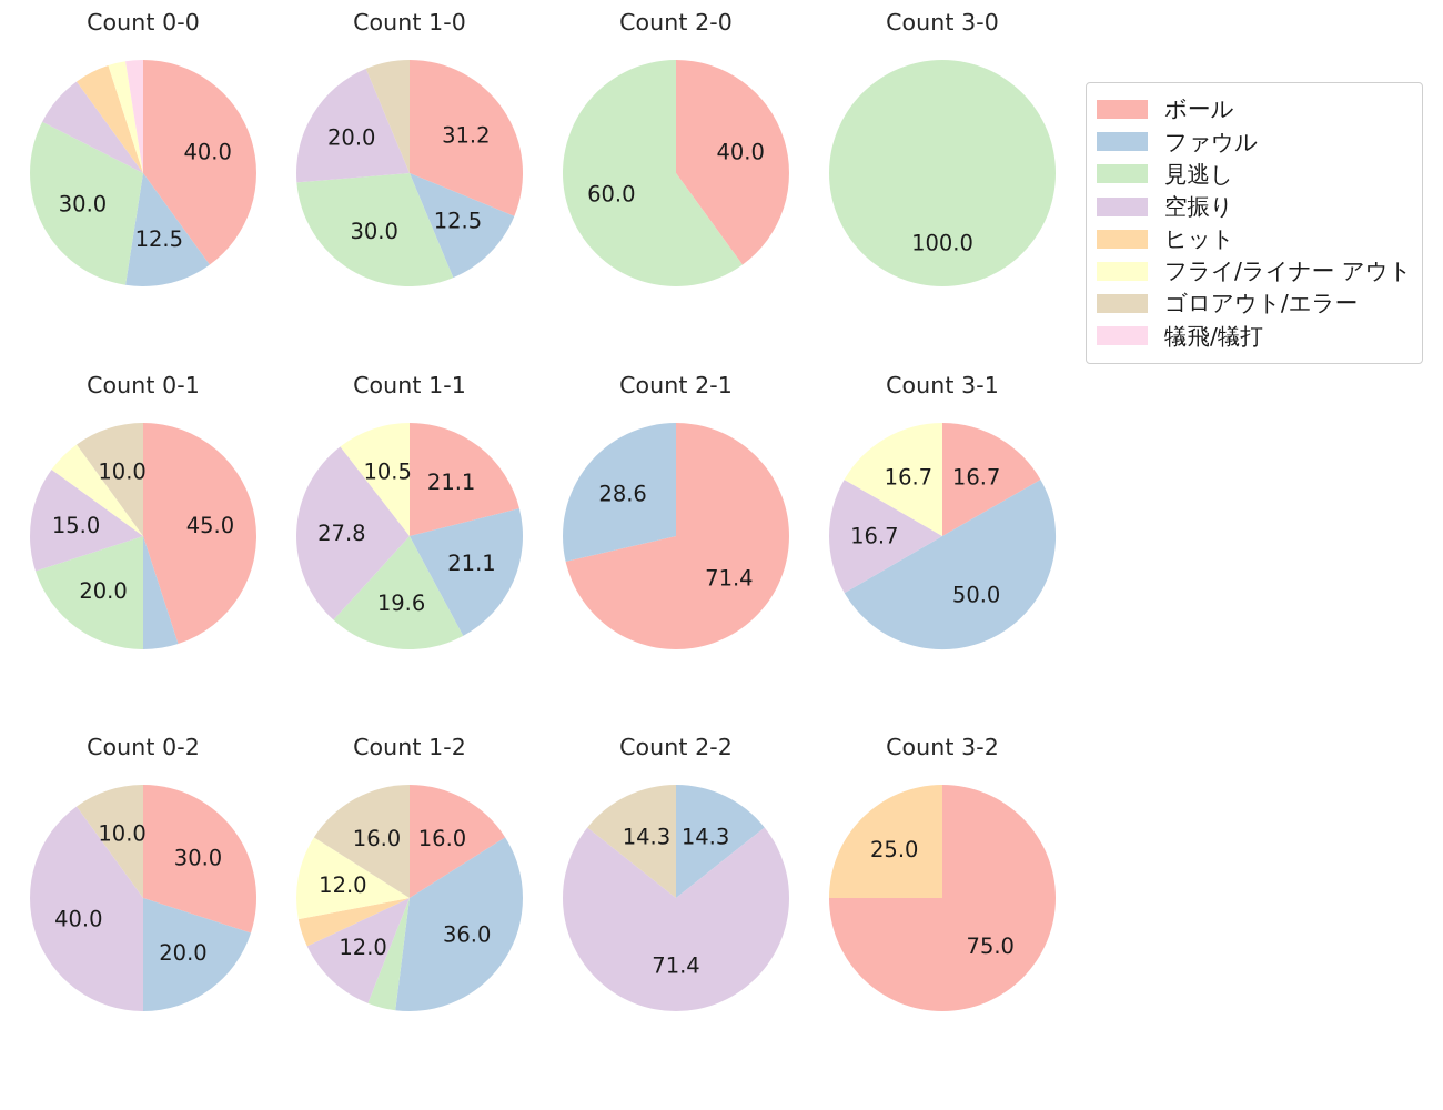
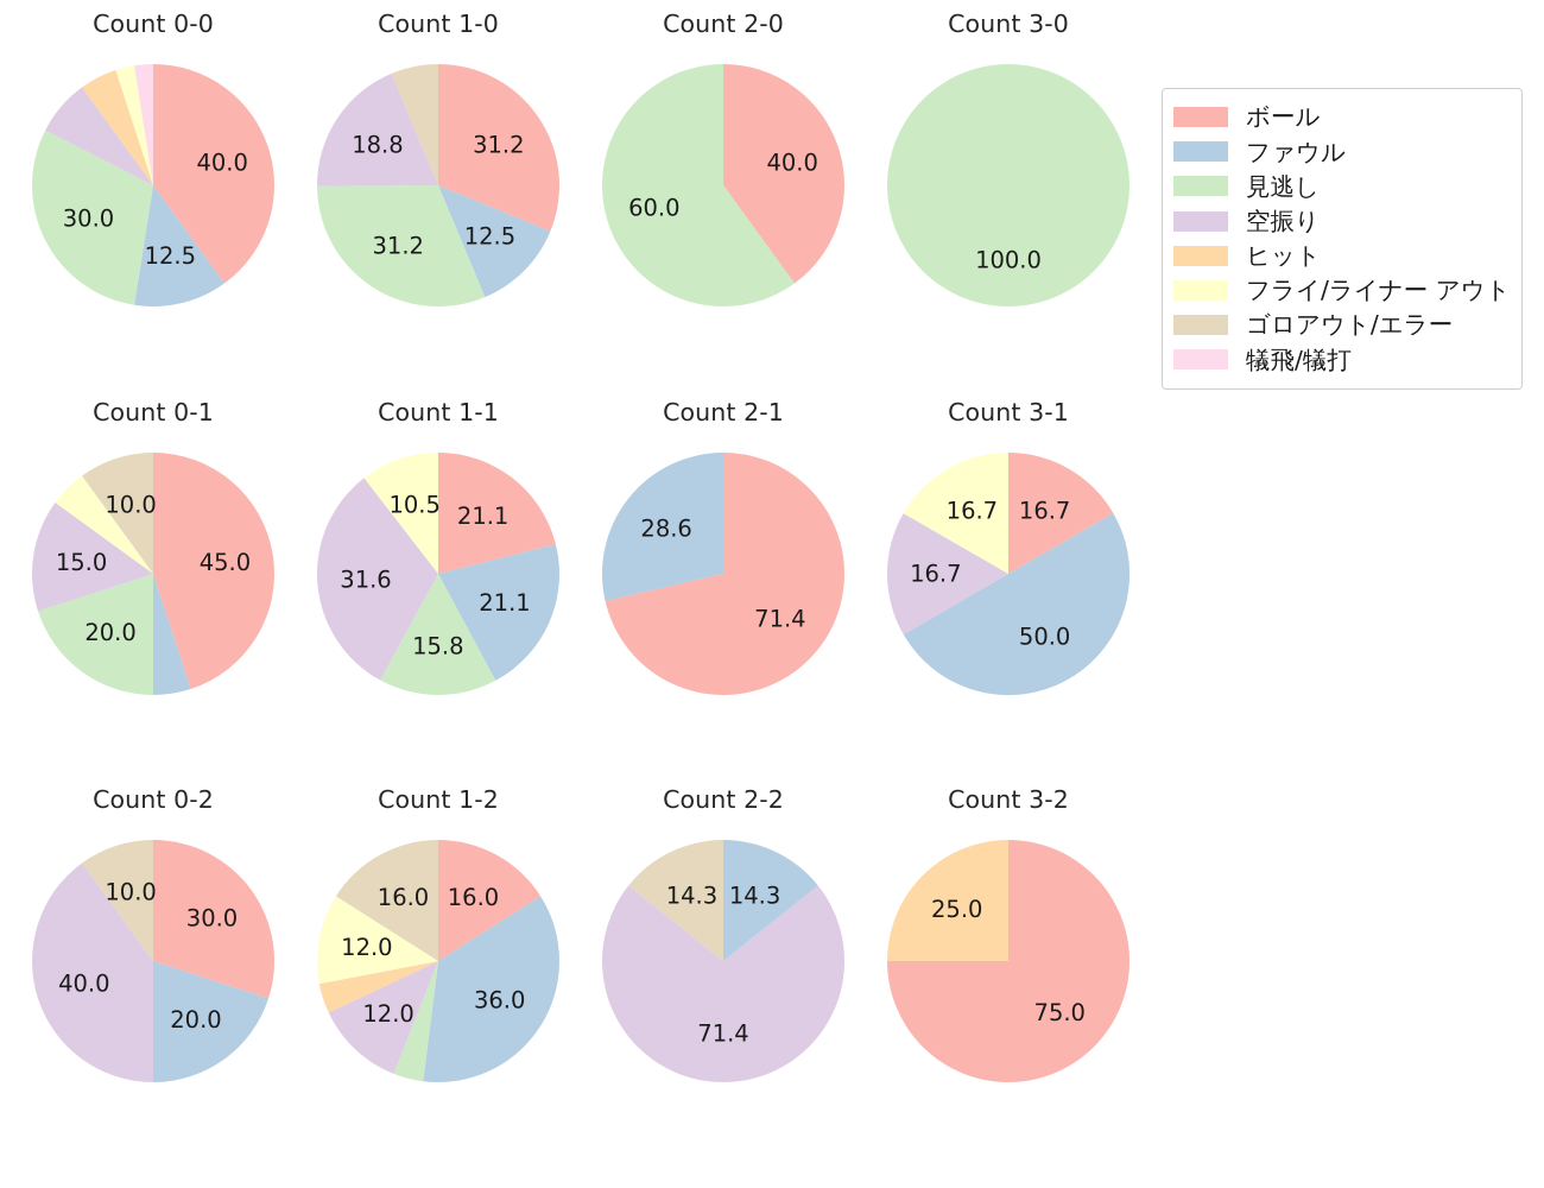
Count 1-0/見逃し: 30.0 -> 31.2
Count 1-0/空振り: 20.0 -> 18.8
Count 1-1/見逃し: 19.6 -> 15.8
Count 1-1/空振り: 27.8 -> 31.6
